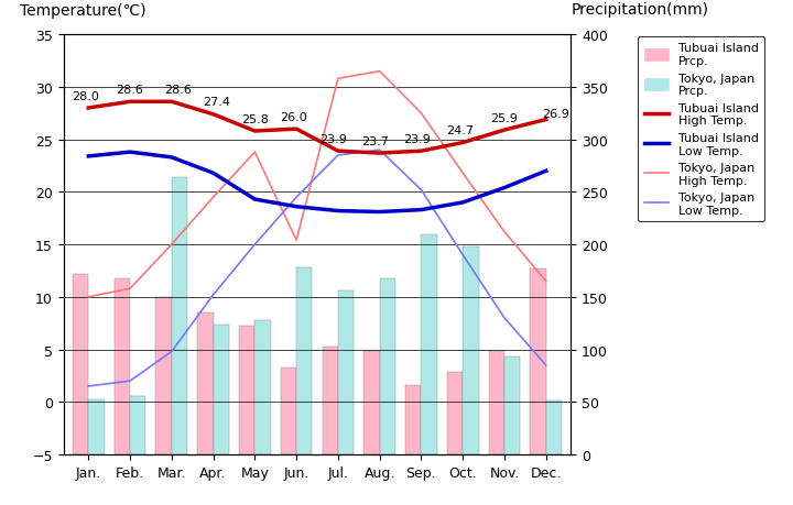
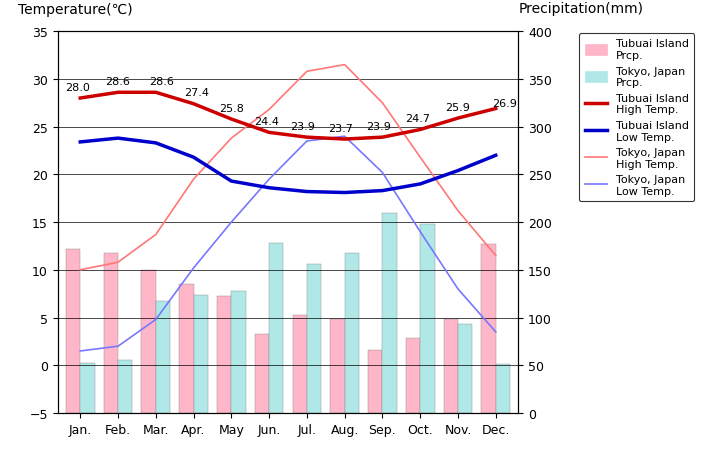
Tokyo, Japan High Temp./Mar.: 15.0 -> 13.7
Tokyo, Japan Prcp./Mar.: 264 -> 117
Tubuai Island High Temp./Jun.: 26.0 -> 24.4
Tokyo, Japan High Temp./Jun.: 15.4 -> 26.8
